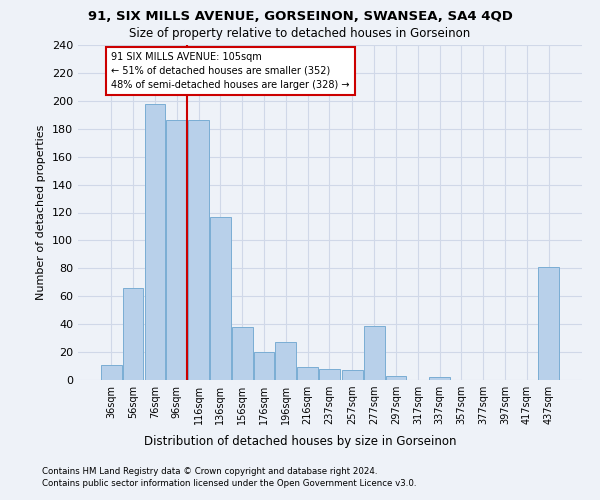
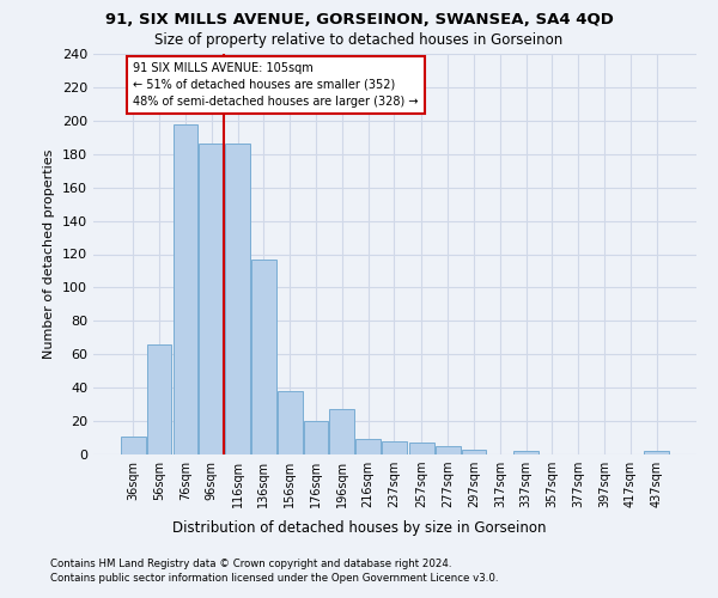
277sqm: 39 -> 5
437sqm: 81 -> 2
